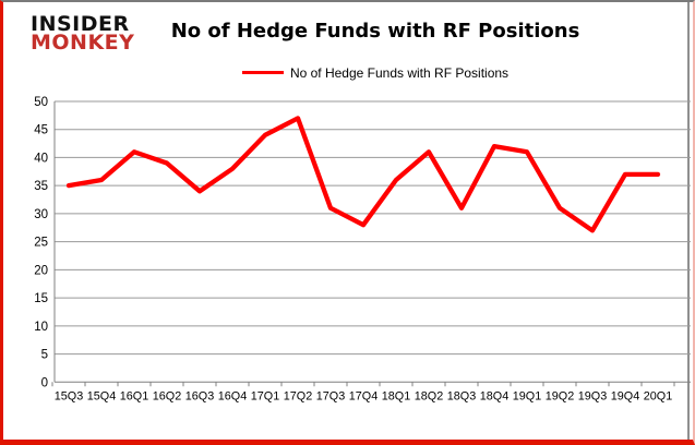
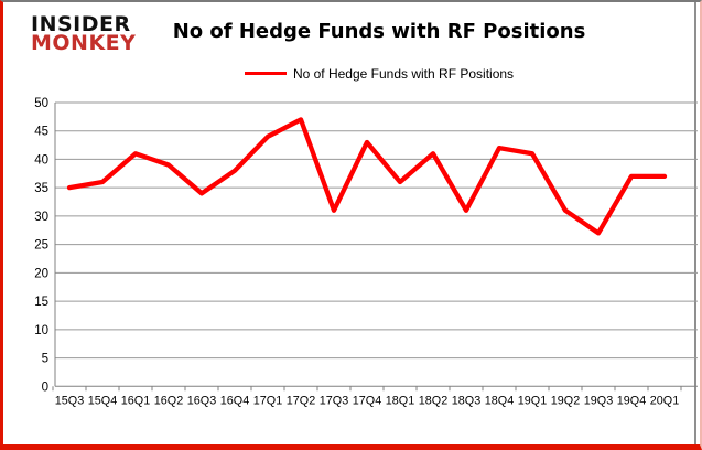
17Q4: 28 -> 43
